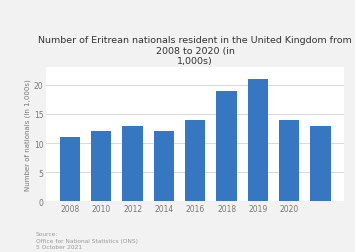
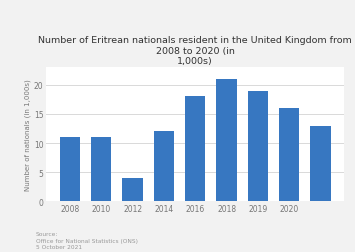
2010: 12 -> 11
2012: 13 -> 4
2016: 14 -> 18
2018: 19 -> 21
2019: 21 -> 19
2020: 14 -> 16
